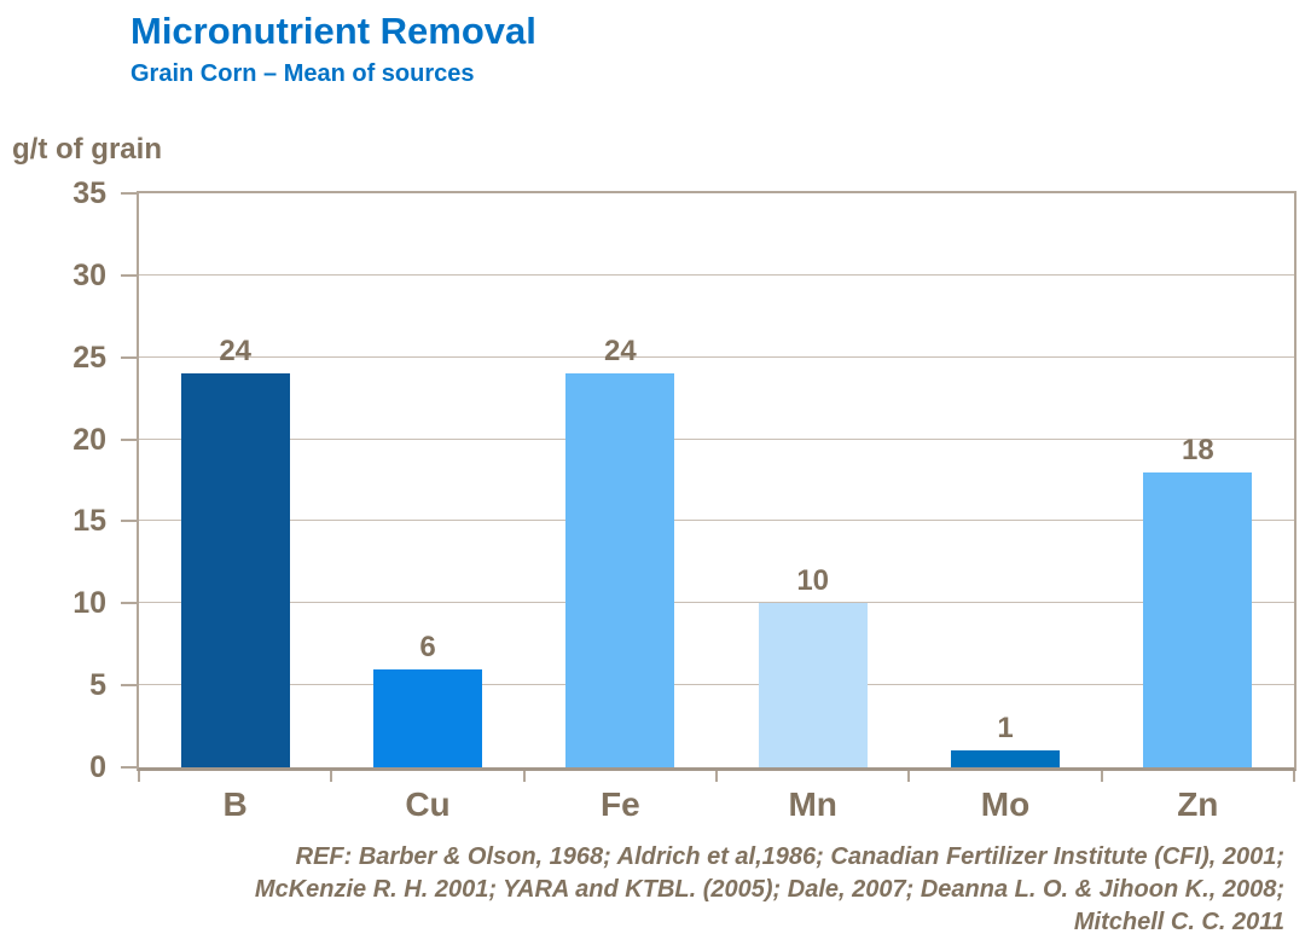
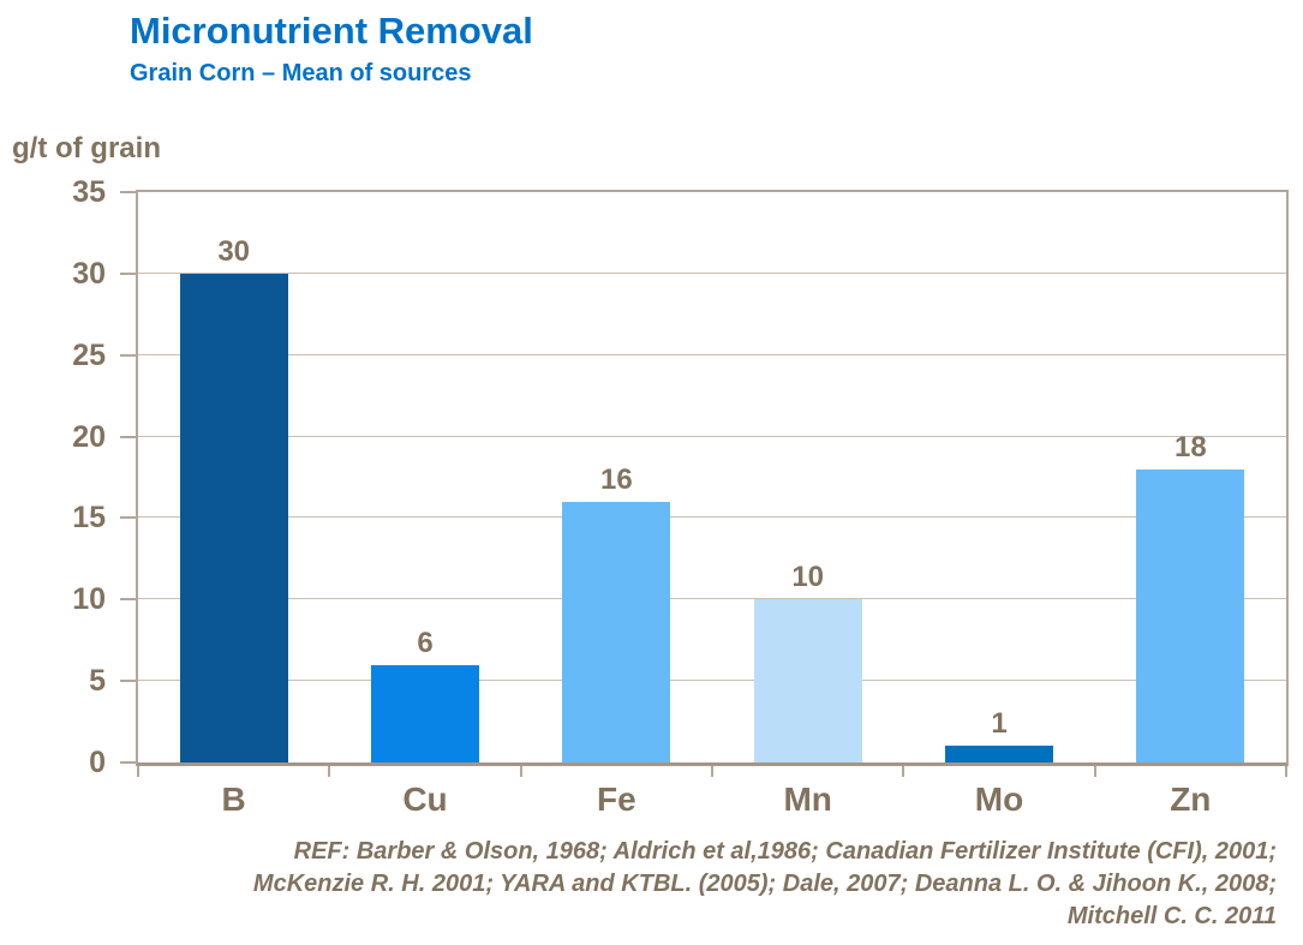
B: 24 -> 30
Fe: 24 -> 16
